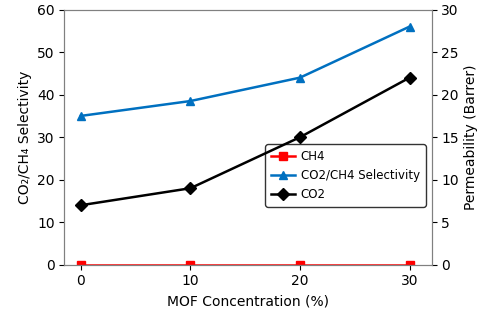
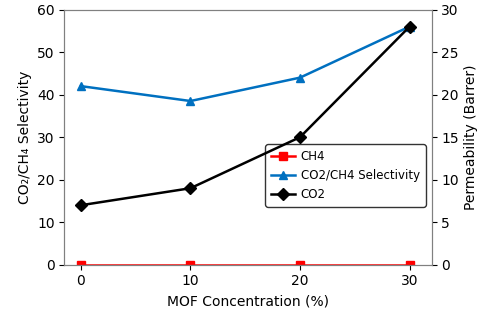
CO2/CH4 Selectivity/0: 35.0 -> 42.0
CO2/30: 22 -> 28
